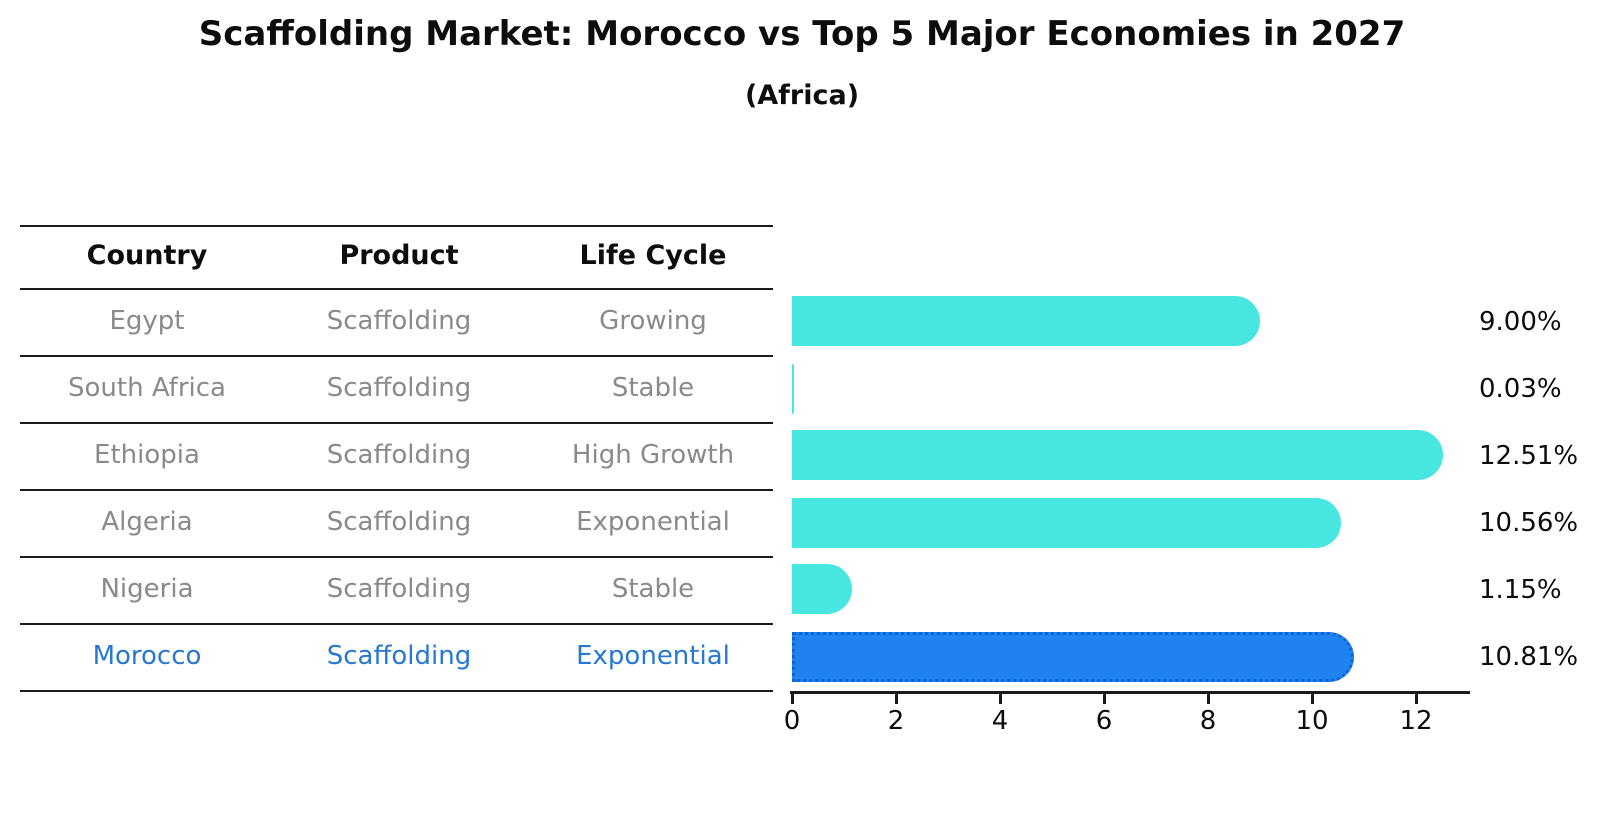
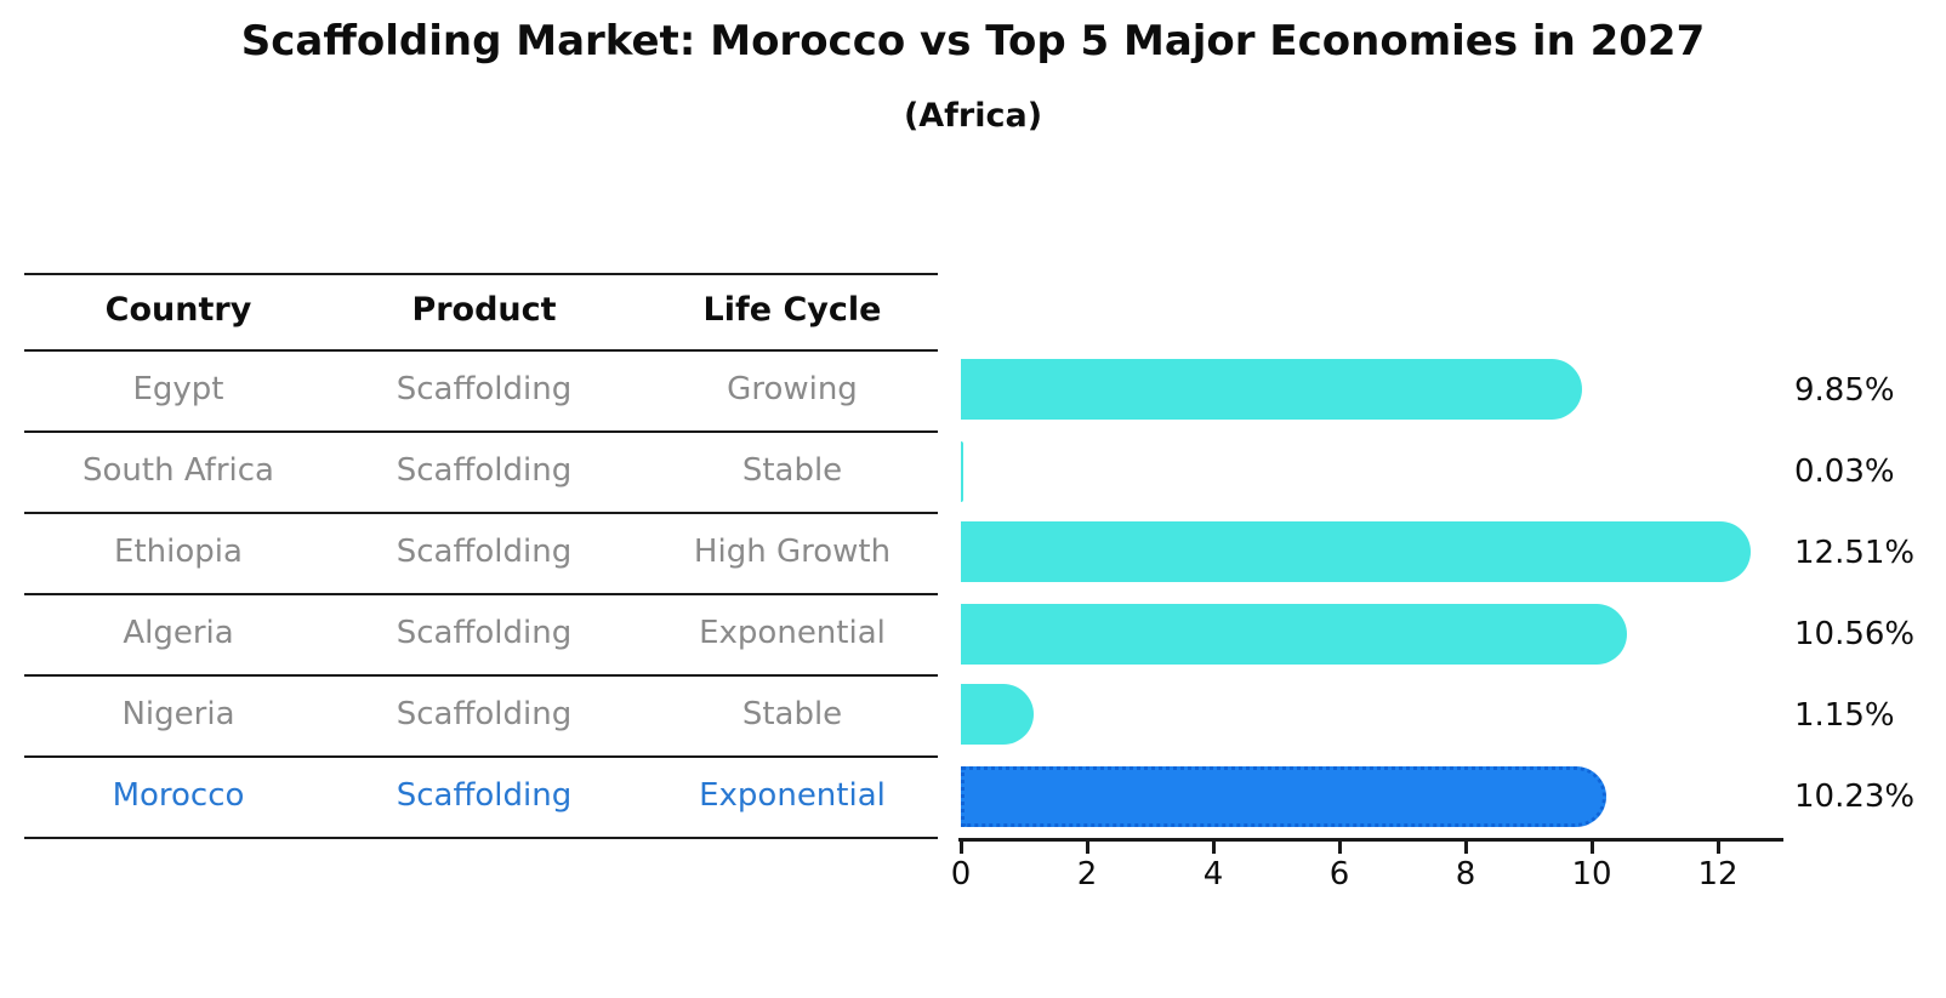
Egypt: 9.00% -> 9.85%
Morocco: 10.81% -> 10.23%
